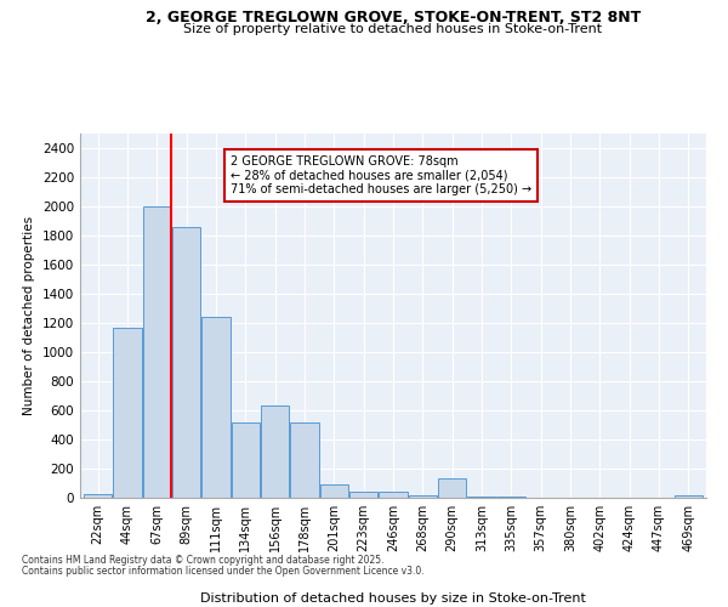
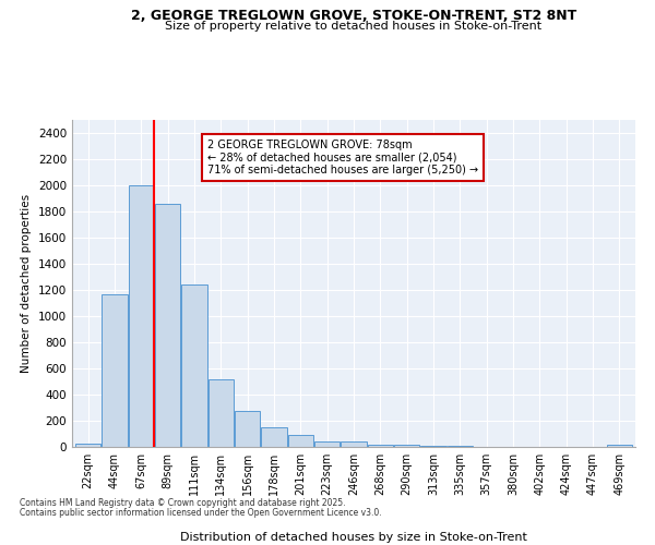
156sqm: 630 -> 280
178sqm: 520 -> 150
290sqm: 130 -> 20
